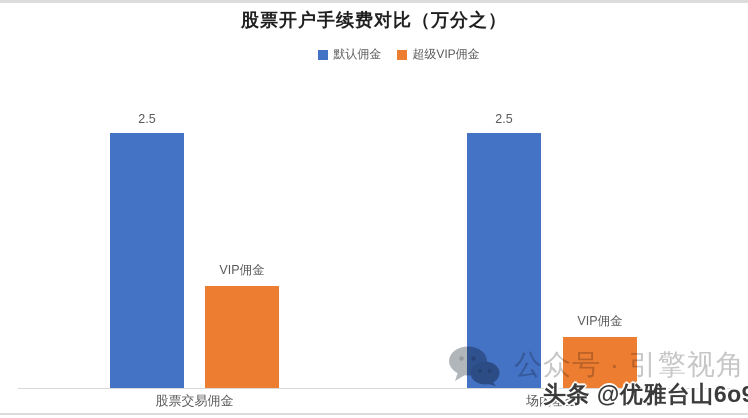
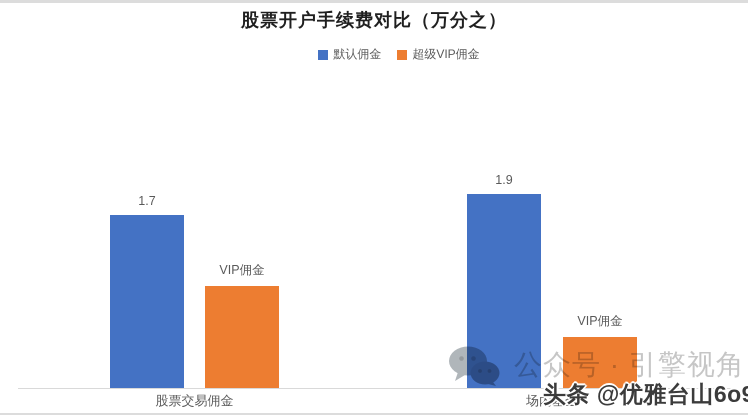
默认佣金/股票交易佣金: 2.5 -> 1.7
默认佣金/场内基金: 2.5 -> 1.9
